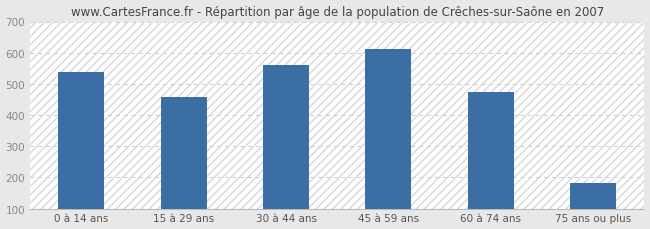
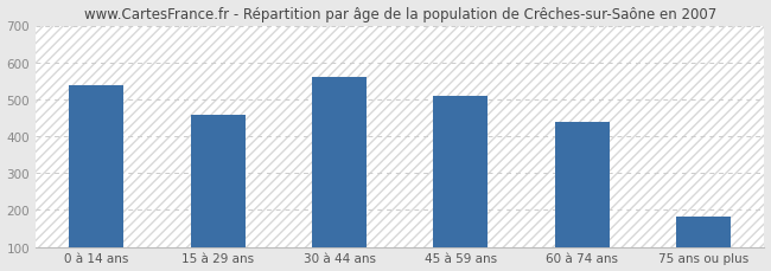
45 à 59 ans: 612 -> 510
60 à 74 ans: 474 -> 440
